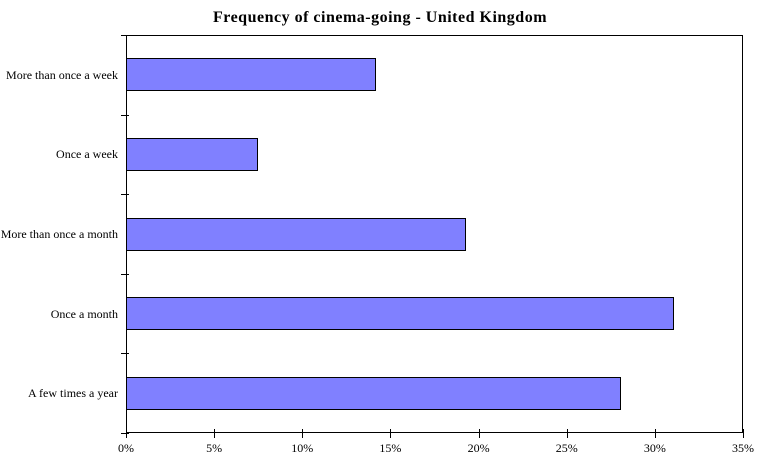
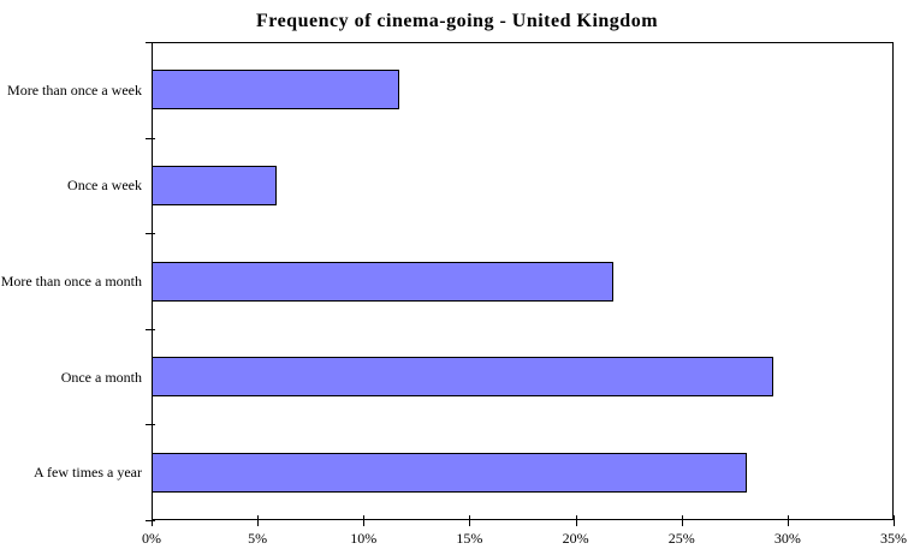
More than once a week: 14.2% -> 11.7%
Once a week: 7.5% -> 5.9%
More than once a month: 19.3% -> 21.8%
Once a month: 31.1% -> 29.3%
